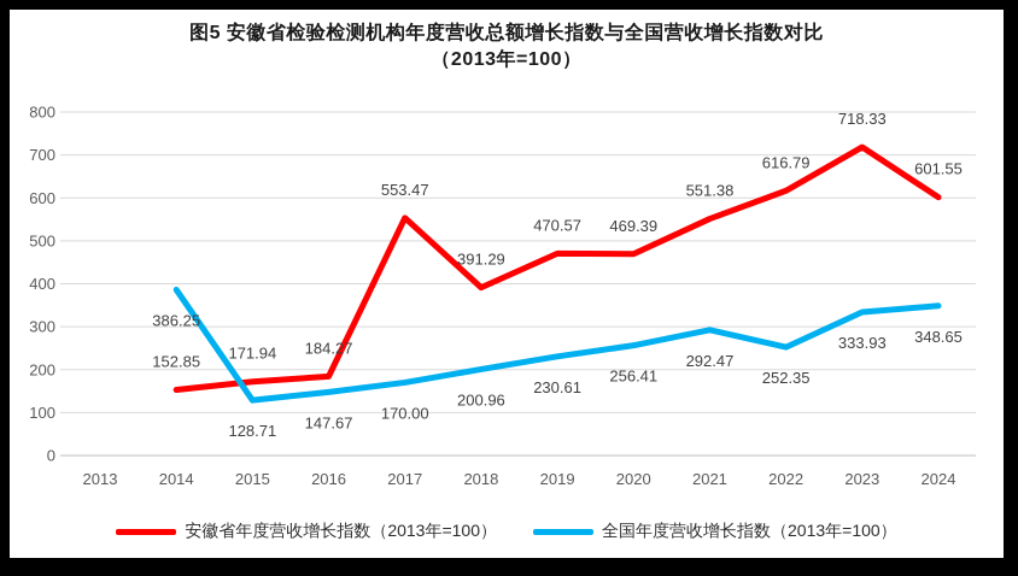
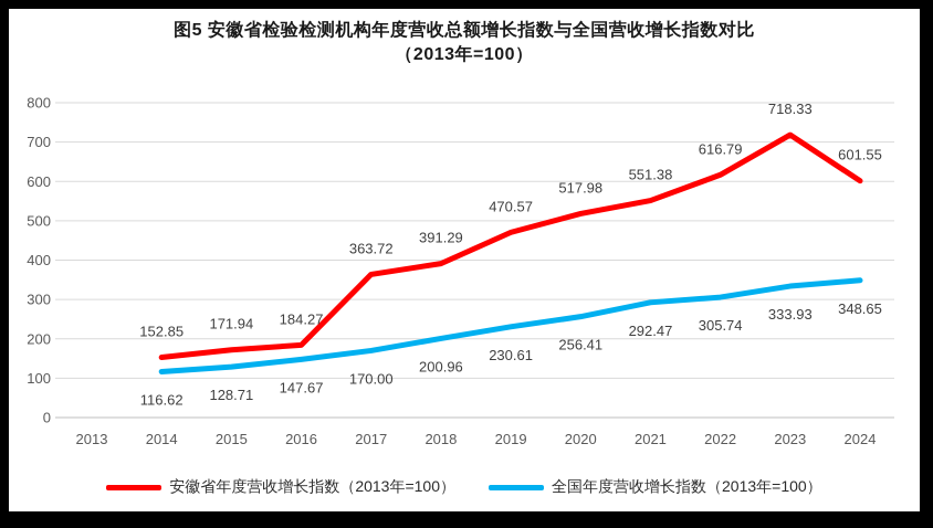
全国年度营收增长指数（2013年=100）/2014: 386.25 -> 116.62
安徽省年度营收增长指数（2013年=100）/2017: 553.47 -> 363.72
安徽省年度营收增长指数（2013年=100）/2020: 469.39 -> 517.98
全国年度营收增长指数（2013年=100）/2022: 252.35 -> 305.74
